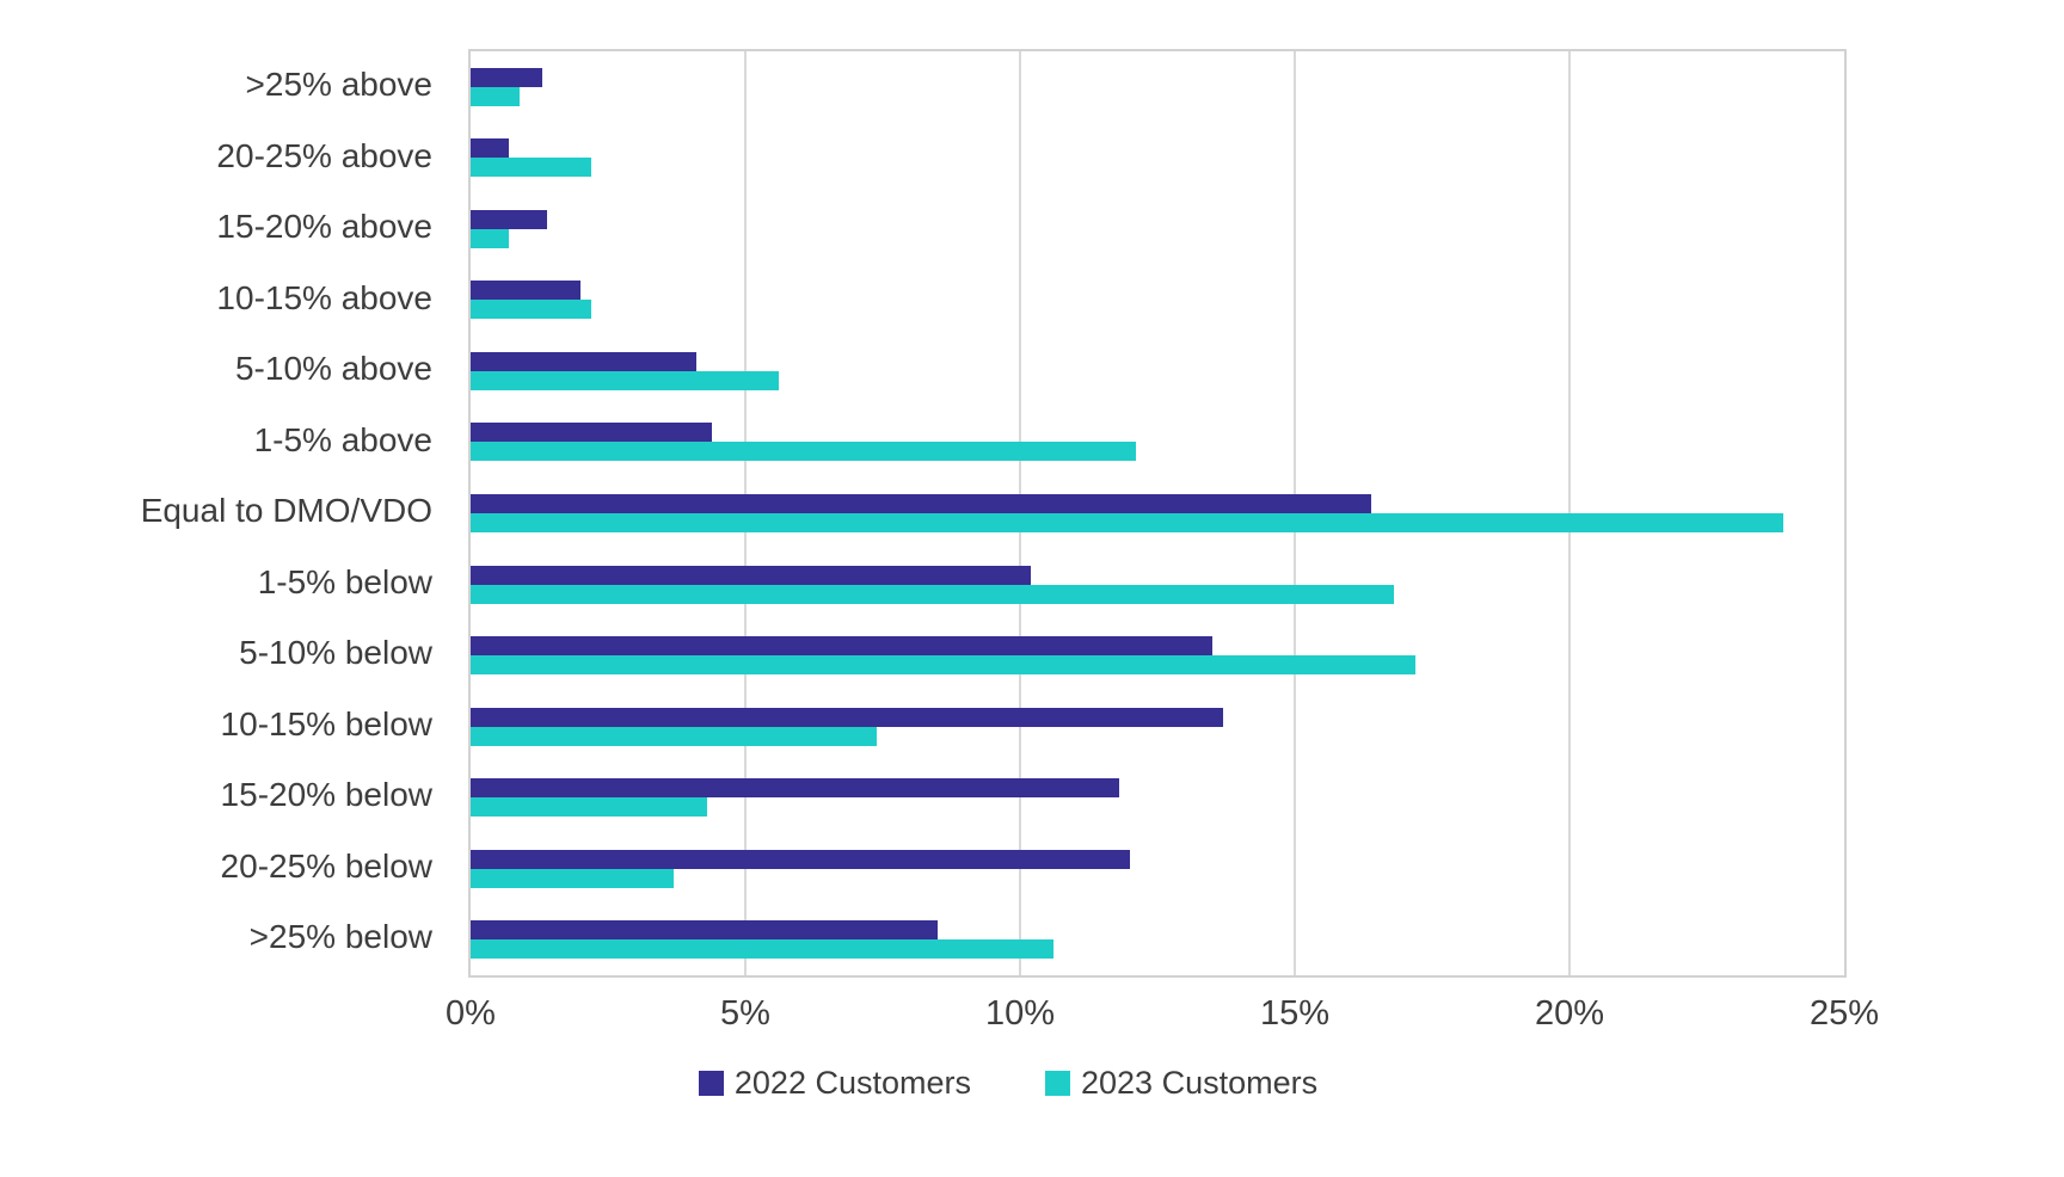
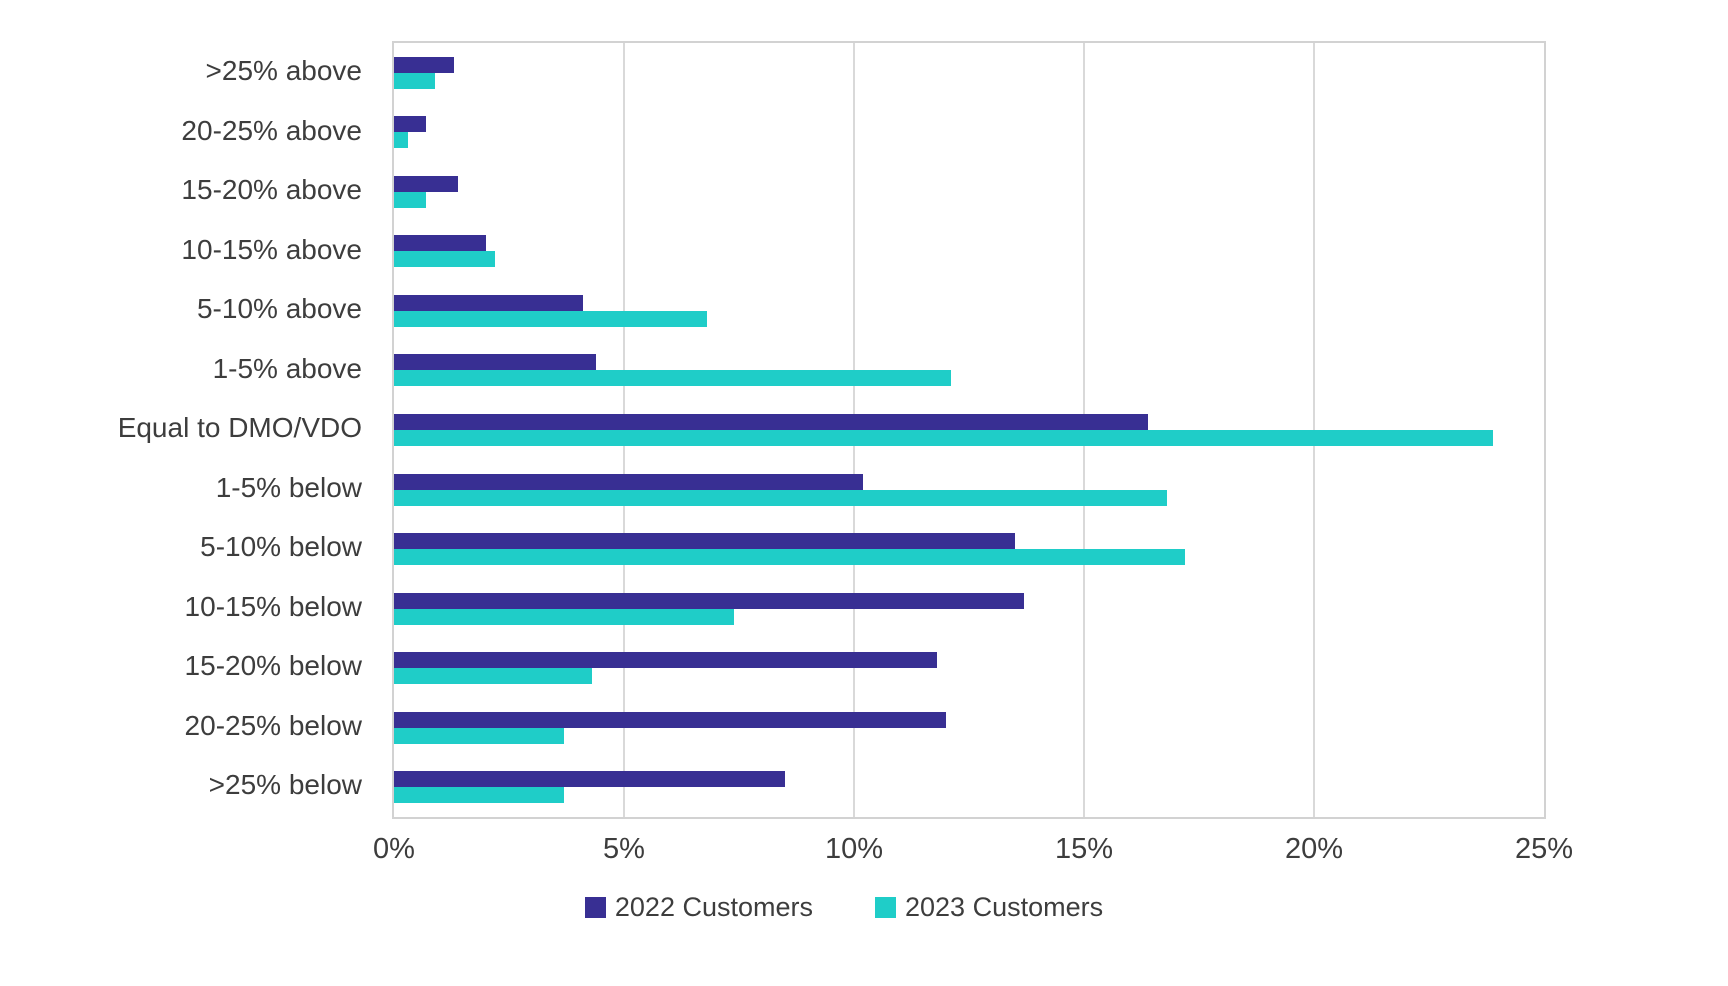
2023 Customers/20-25% above: 2.2% -> 0.3%
2023 Customers/5-10% above: 5.6% -> 6.8%
2023 Customers/>25% below: 10.6% -> 3.7%
